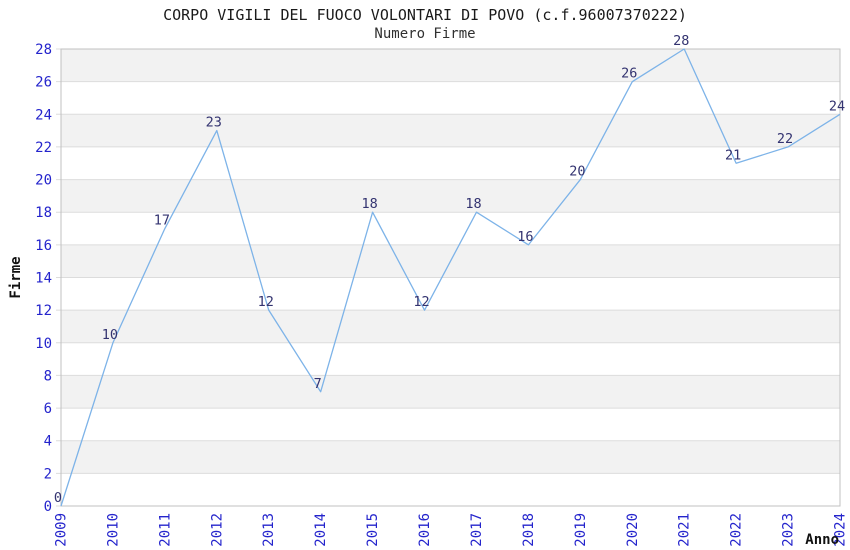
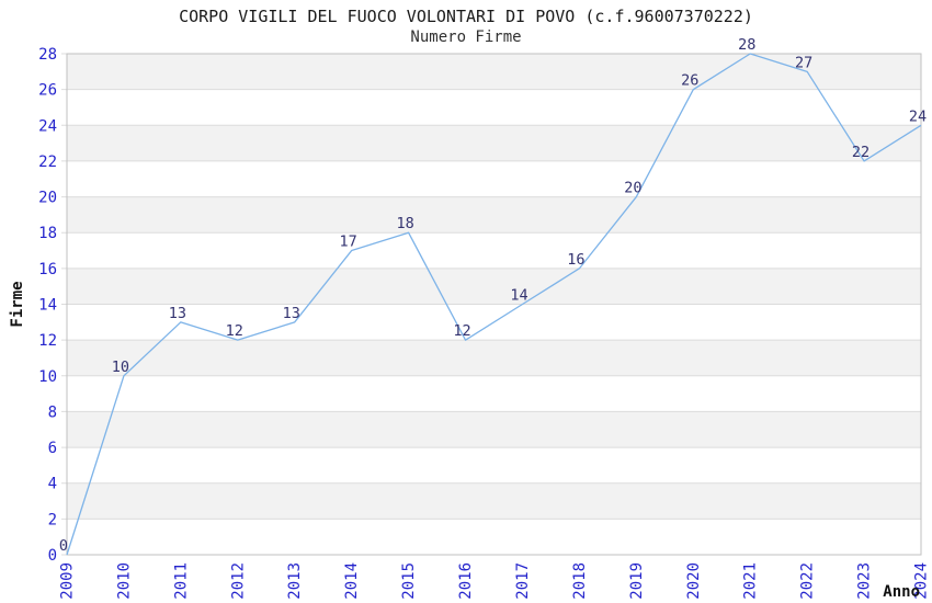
2011: 17 -> 13
2012: 23 -> 12
2013: 12 -> 13
2014: 7 -> 17
2017: 18 -> 14
2022: 21 -> 27
